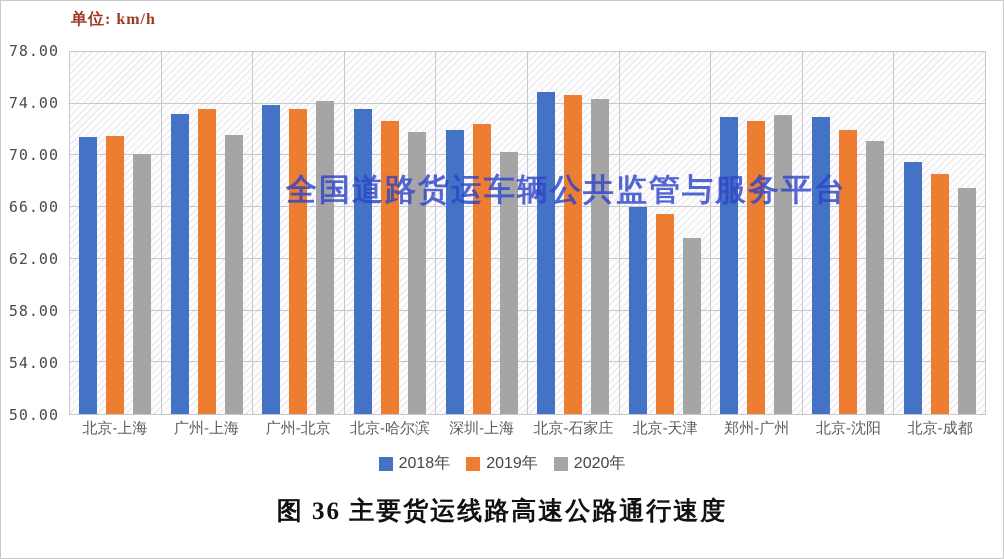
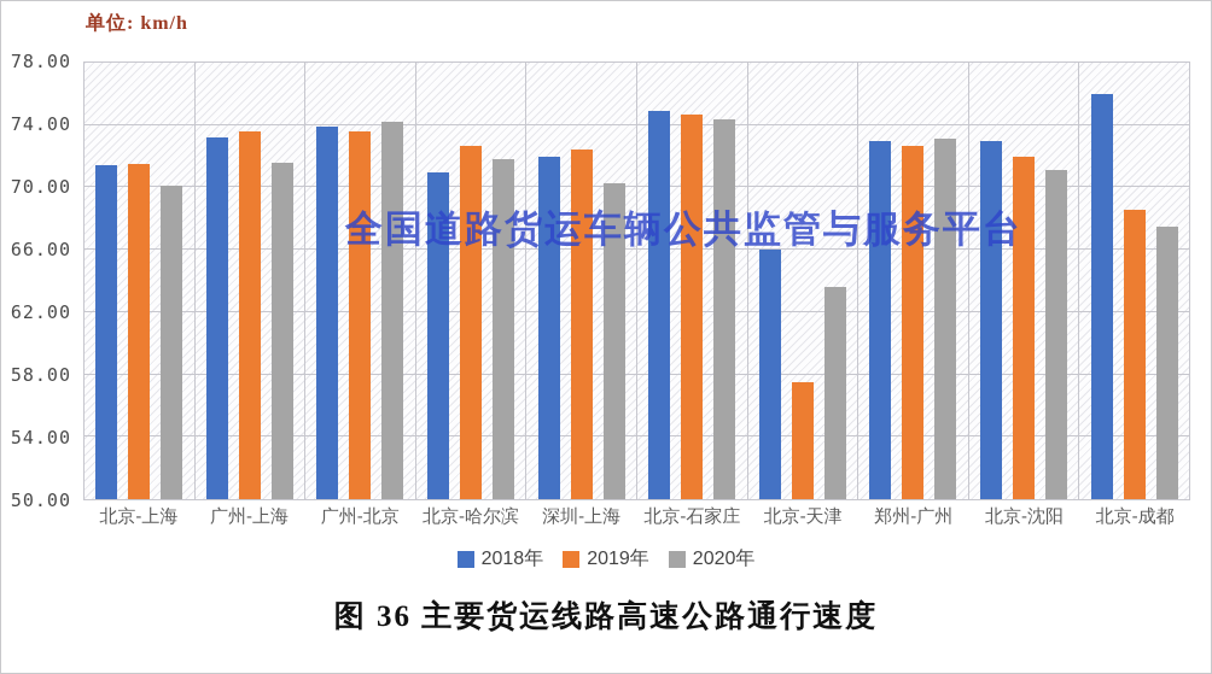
2018年/北京-哈尔滨: 73.6 -> 71.0
2019年/北京-天津: 65.5 -> 57.5
2018年/北京-成都: 69.5 -> 76.0
